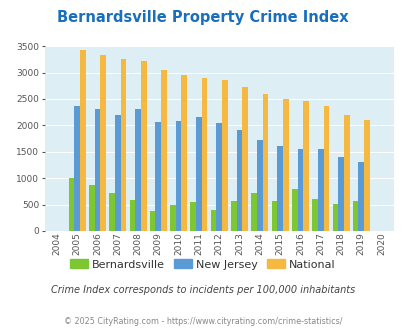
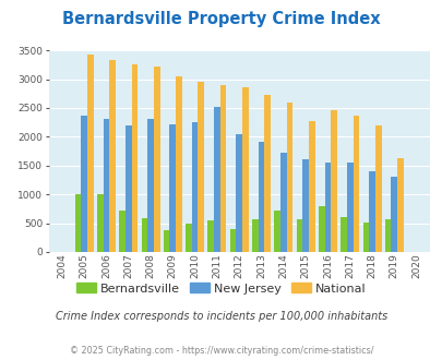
Bernardsville/2006: 880 -> 1000
New Jersey/2009: 2070 -> 2220
New Jersey/2010: 2080 -> 2260
New Jersey/2011: 2160 -> 2520
National/2015: 2500 -> 2280
National/2019: 2110 -> 1620
